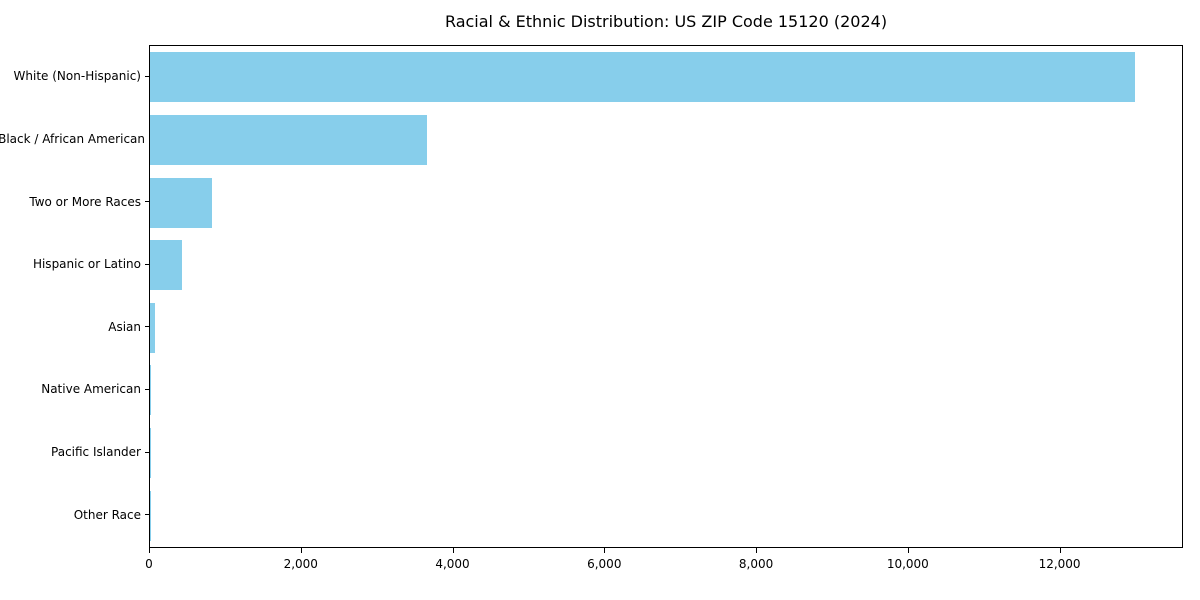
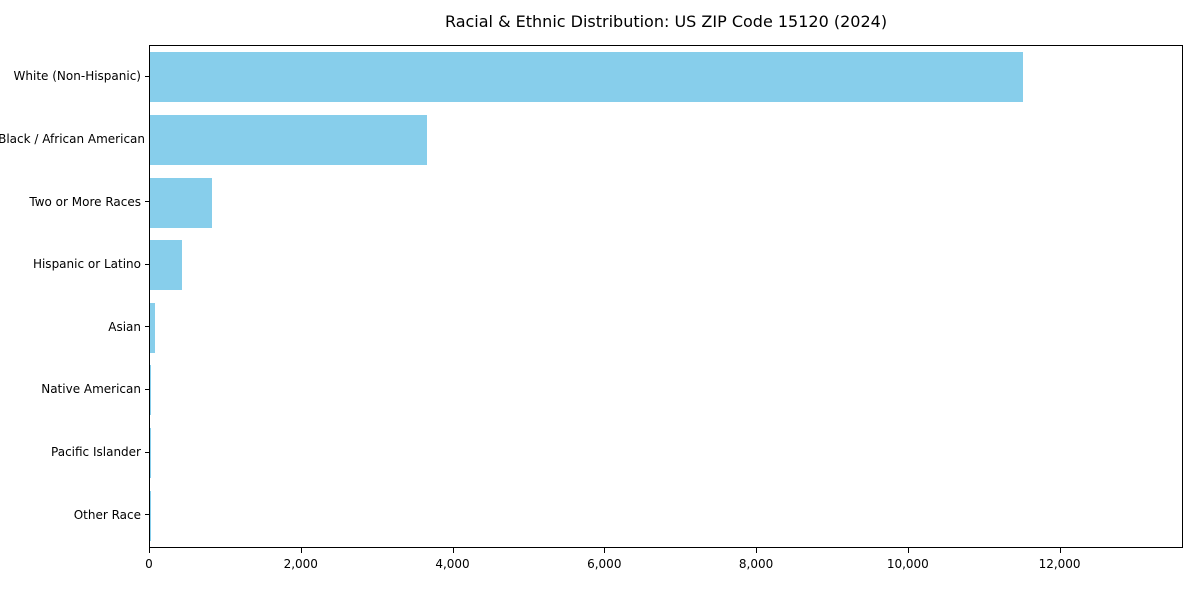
White (Non-Hispanic): 13000 -> 11500
